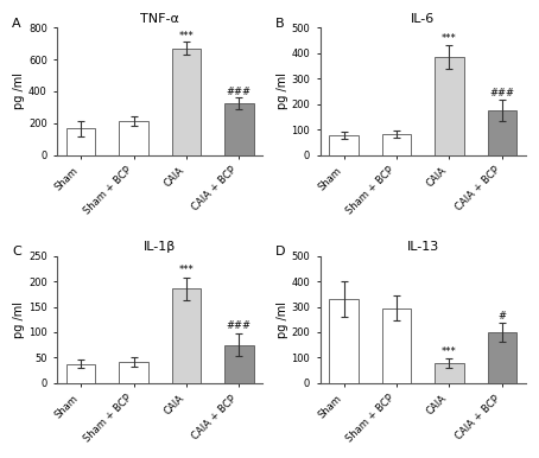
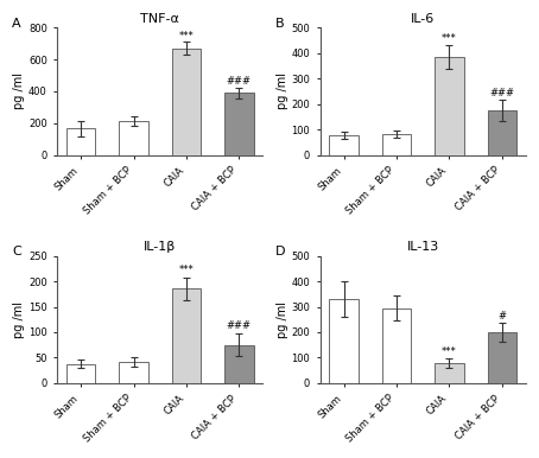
TNF-α/CAIA + BCP: 320 -> 390
